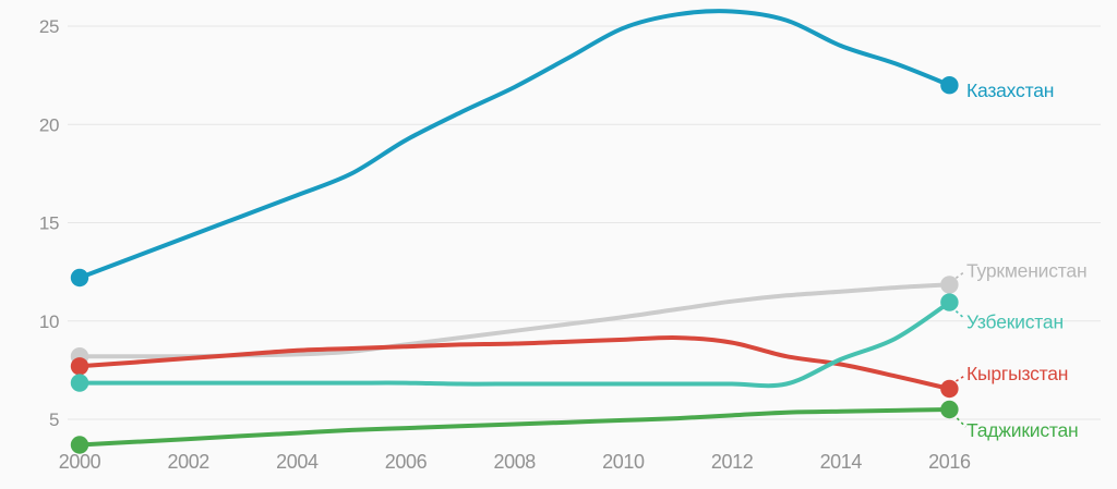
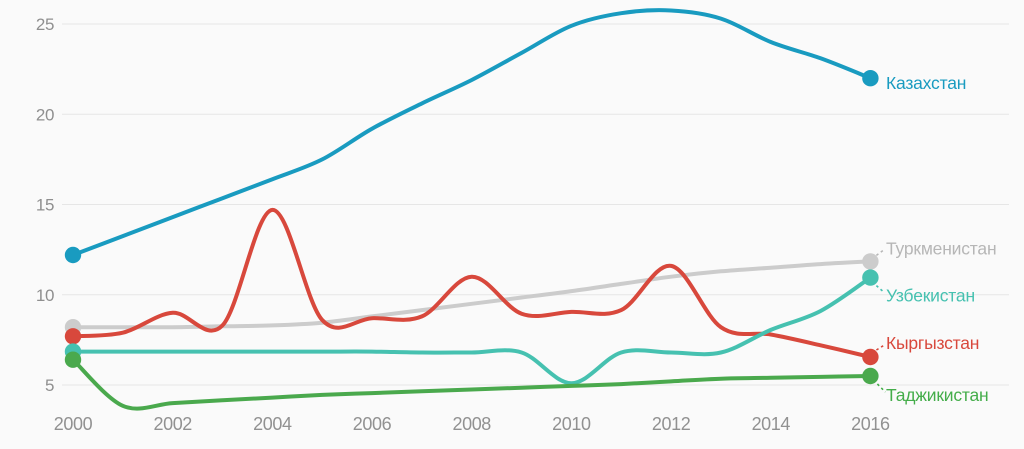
Таджикистан/2000: 3.7 -> 6.4
Кыргызстан/2002: 8.1 -> 9.0
Кыргызстан/2004: 8.5 -> 14.7
Кыргызстан/2008: 8.8 -> 11.0
Узбекистан/2010: 6.8 -> 5.1
Кыргызстан/2012: 8.9 -> 11.6
